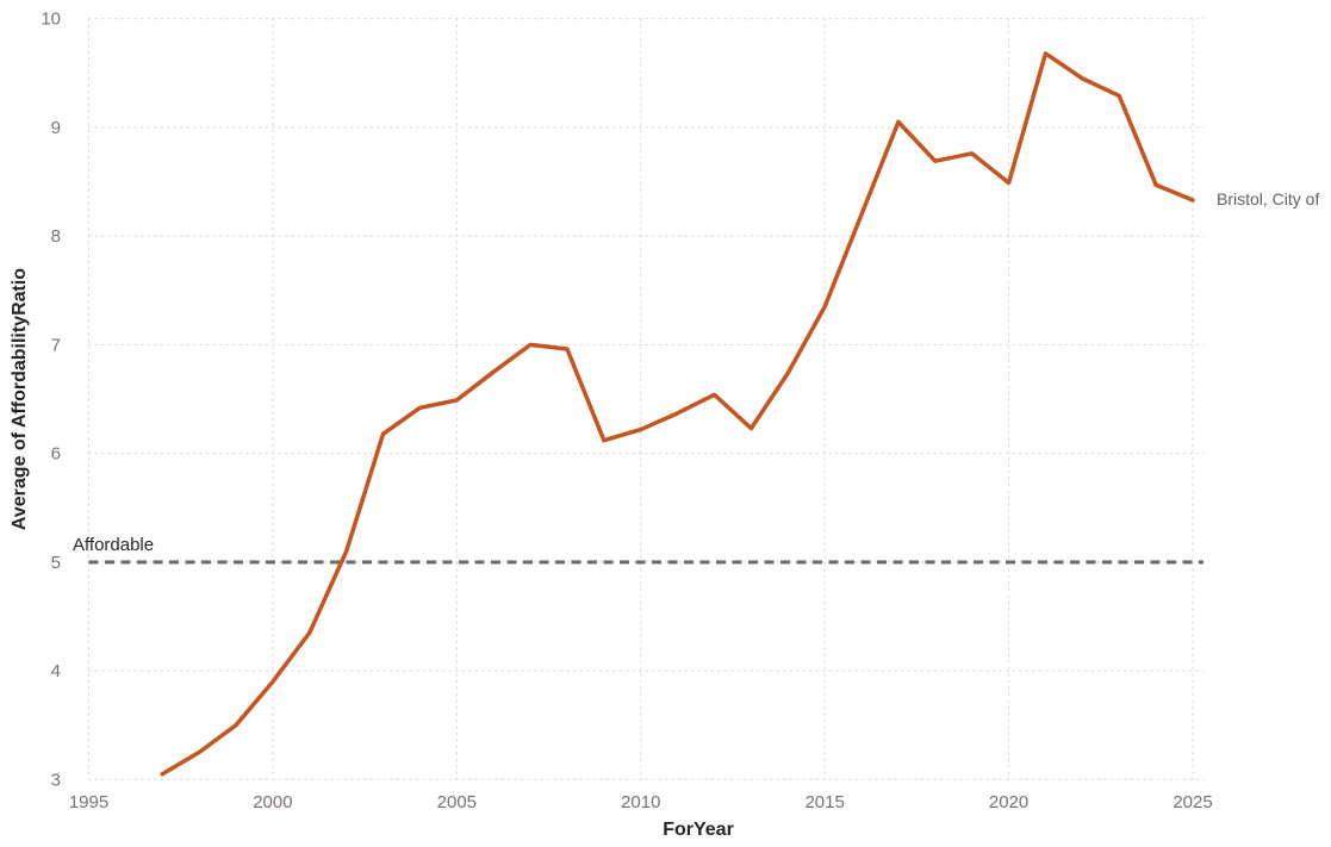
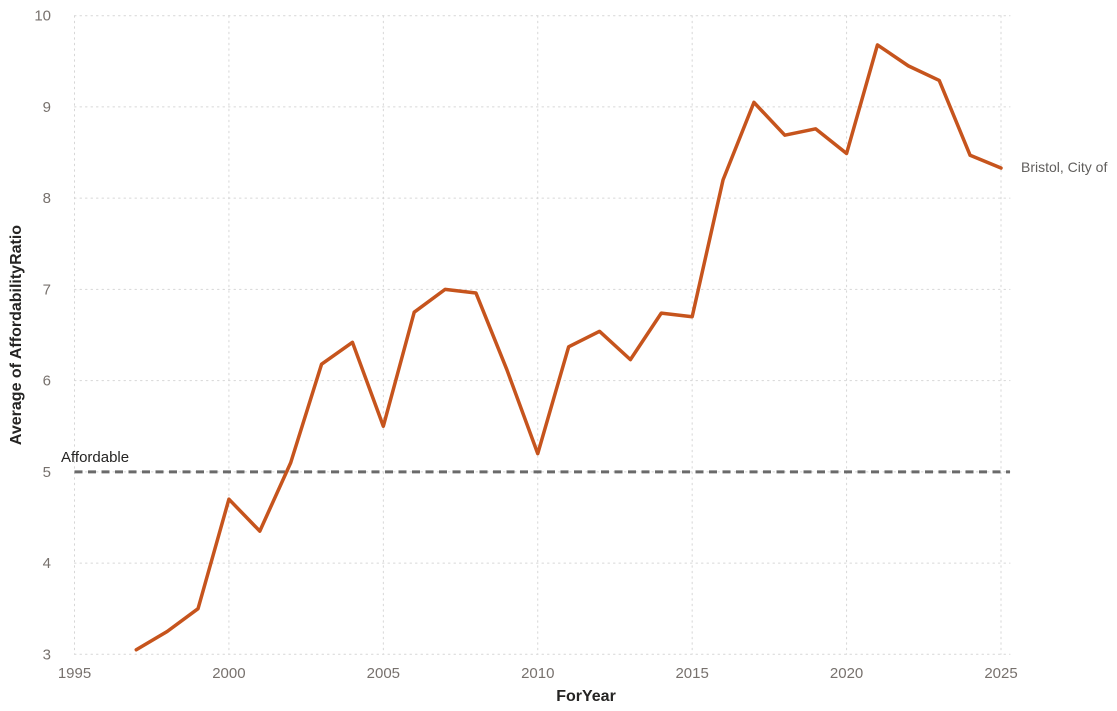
2000: 3.9 -> 4.7
2005: 6.5 -> 5.5
2010: 6.2 -> 5.2
2015: 7.3 -> 6.7
